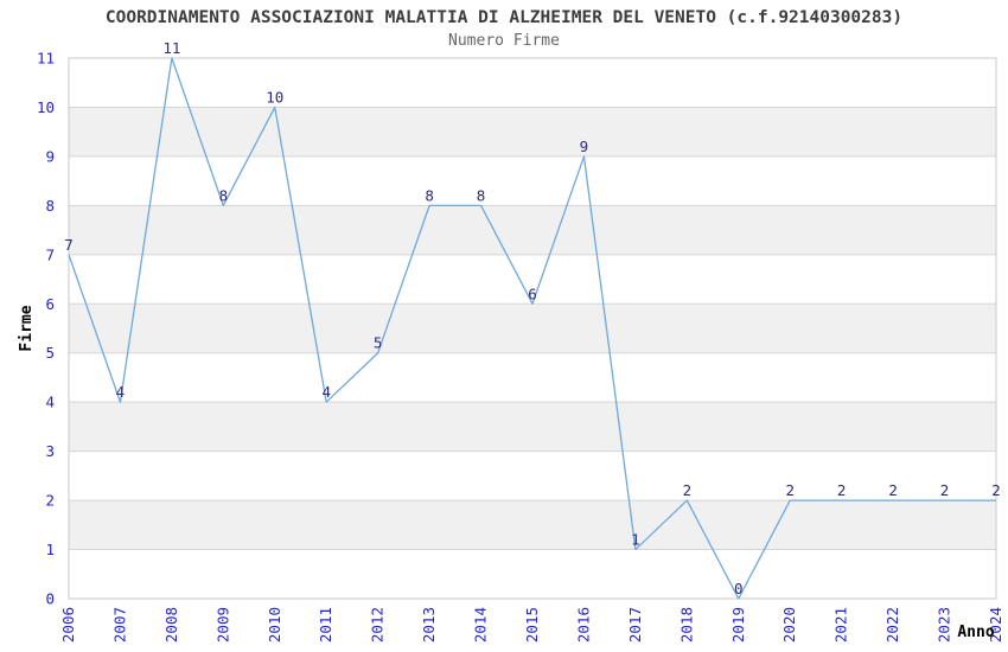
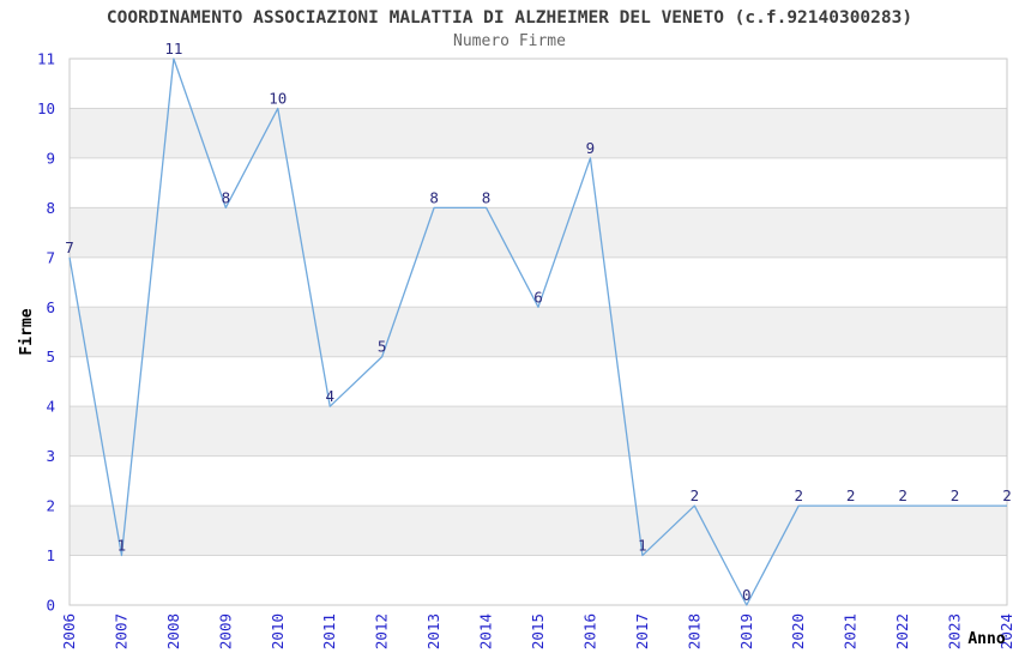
2007: 4 -> 1
